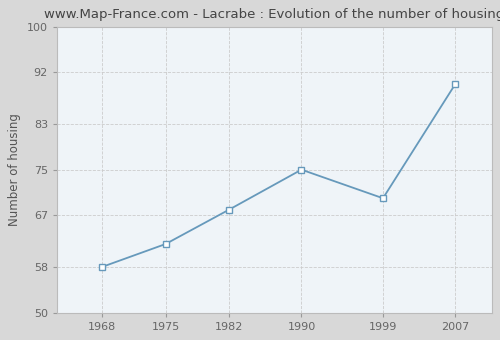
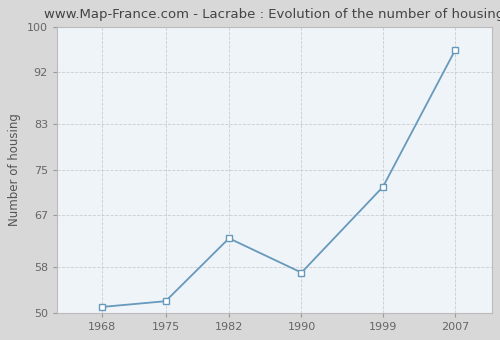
1968: 58 -> 51
1975: 62 -> 52
1982: 68 -> 63
1990: 75 -> 57
1999: 70 -> 72
2007: 90 -> 96
